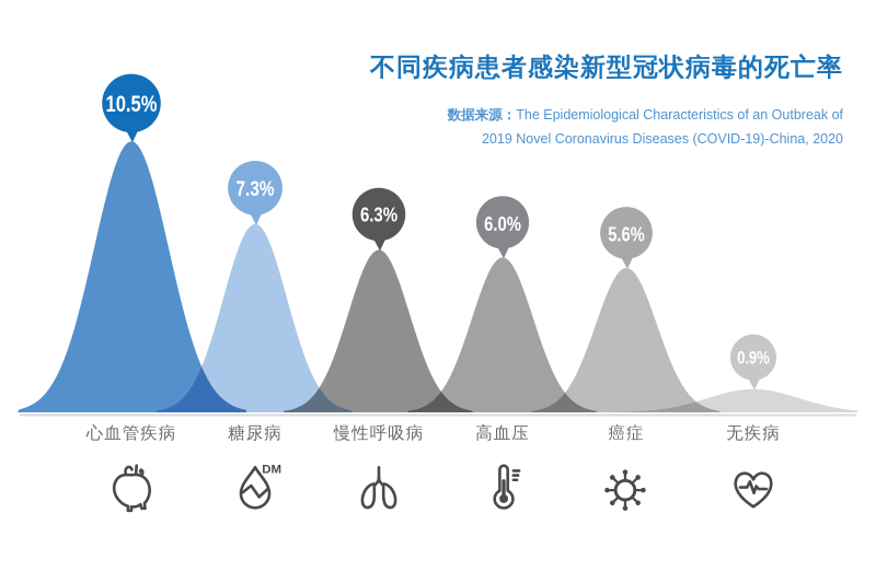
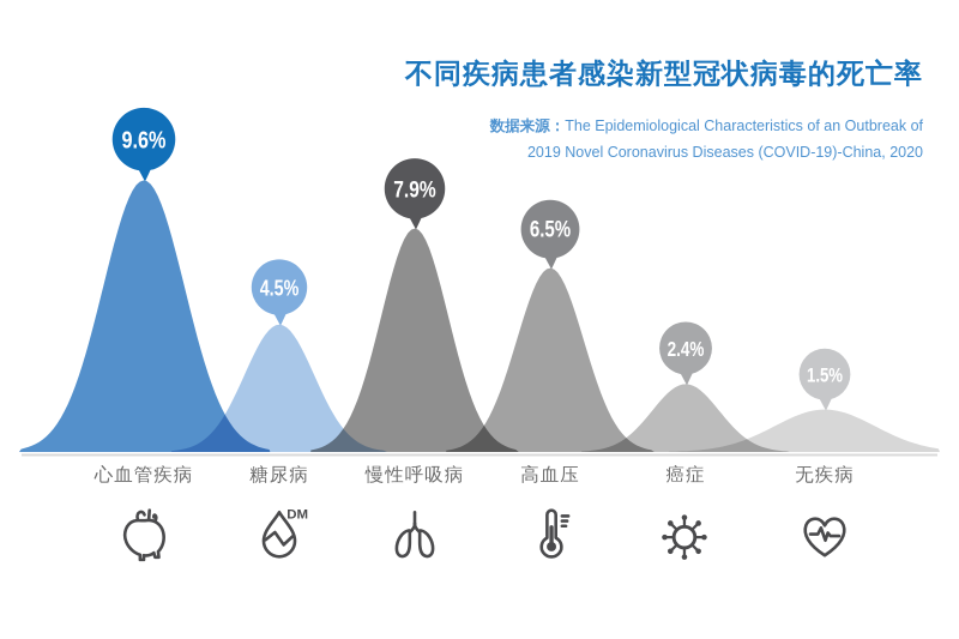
心血管疾病: 10.5% -> 9.6%
糖尿病: 7.3% -> 4.5%
慢性呼吸病: 6.3% -> 7.9%
高血压: 6.0% -> 6.5%
癌症: 5.6% -> 2.4%
无疾病: 0.9% -> 1.5%
